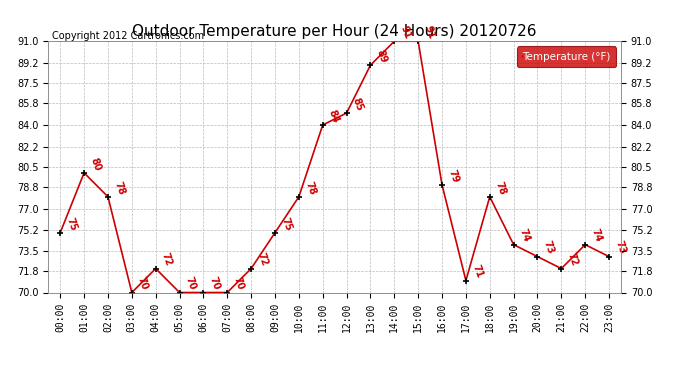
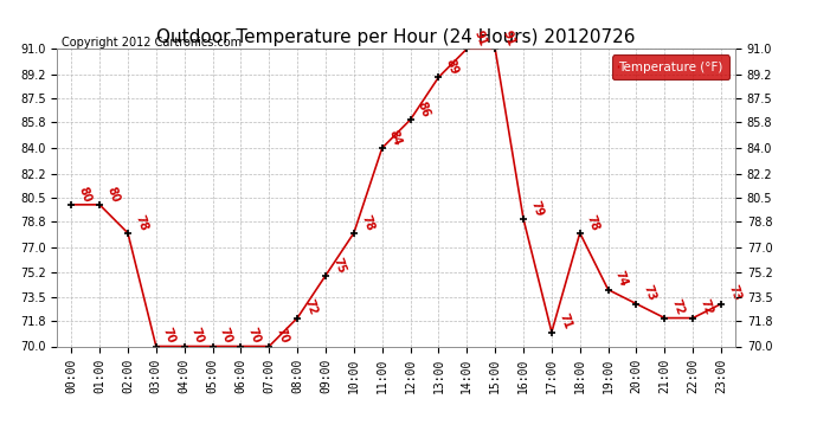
00:00: 75 -> 80
04:00: 72 -> 70
12:00: 85 -> 86
22:00: 74 -> 72
